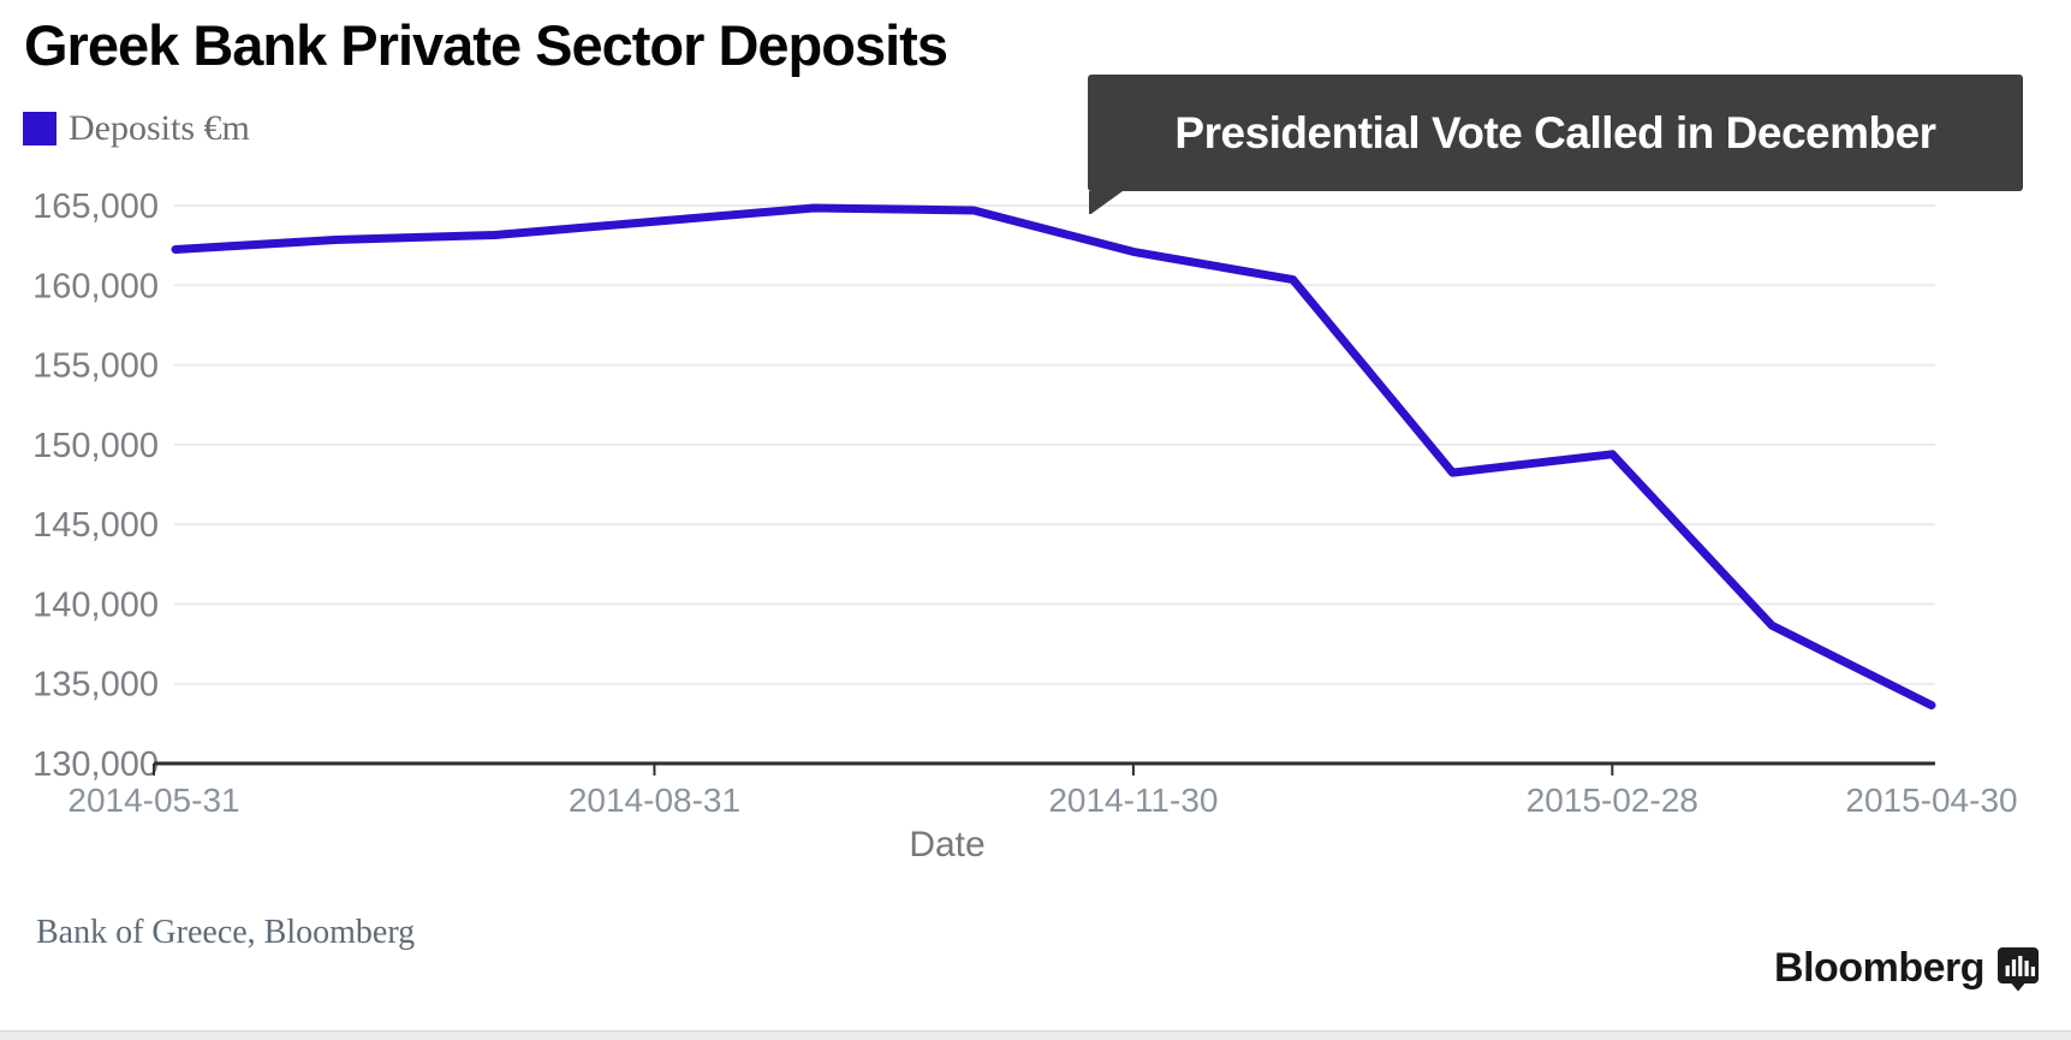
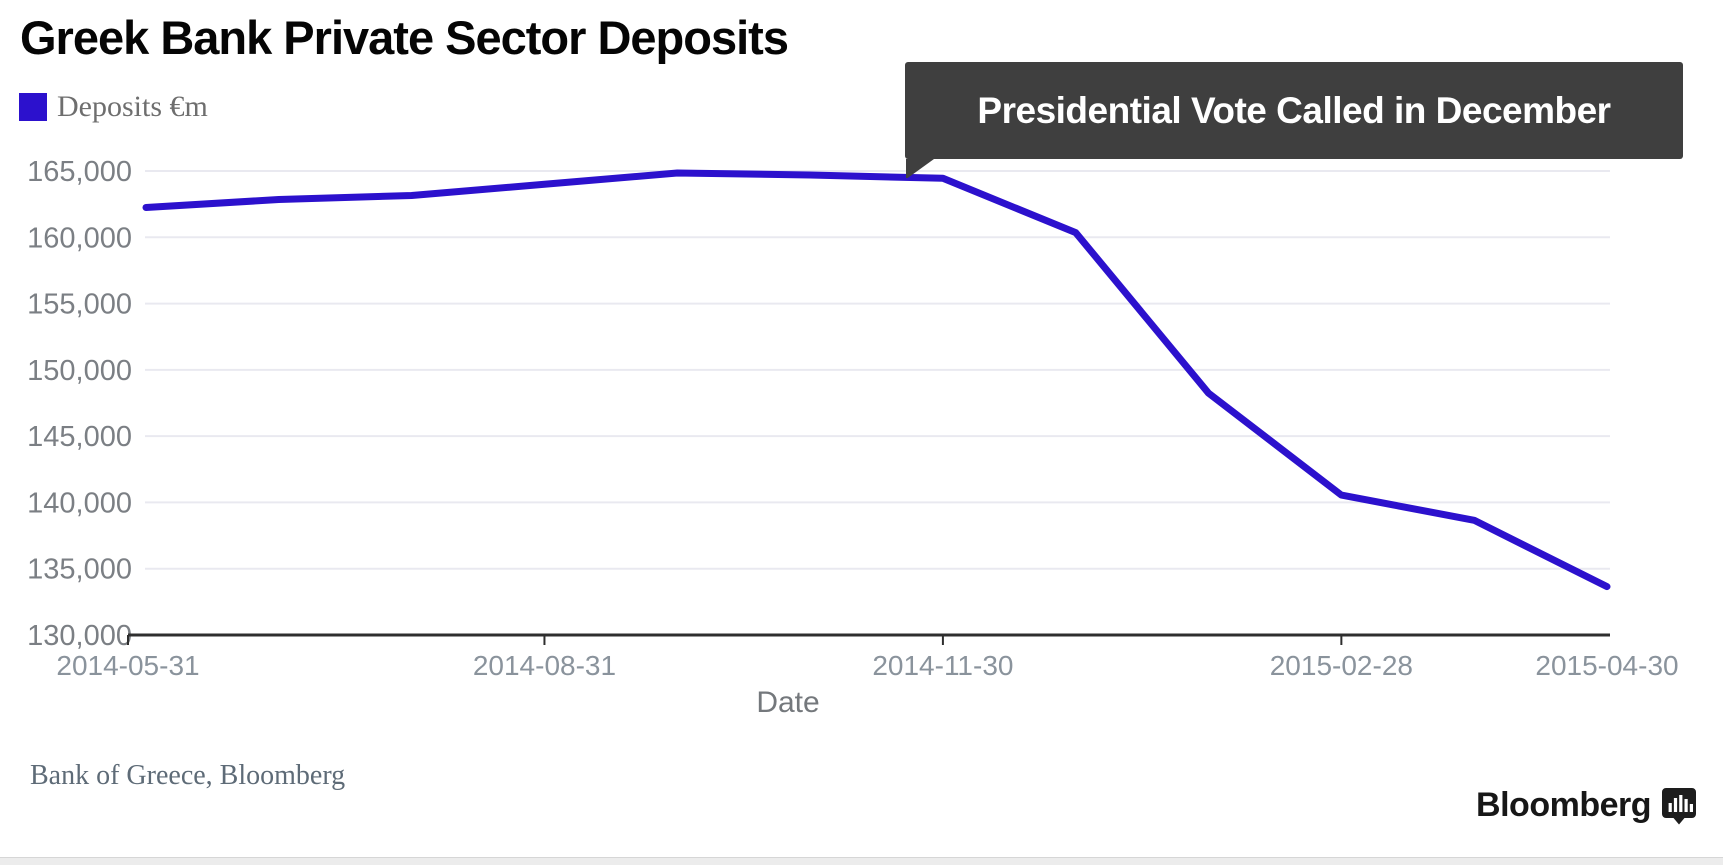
2014-11-30: 162100 -> 164400
2015-02-28: 149400 -> 140600
